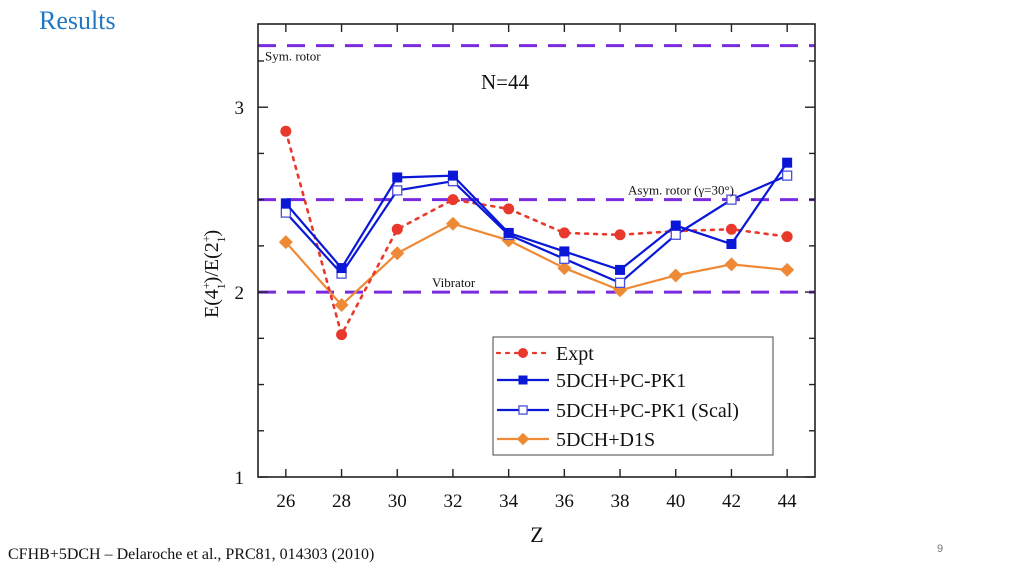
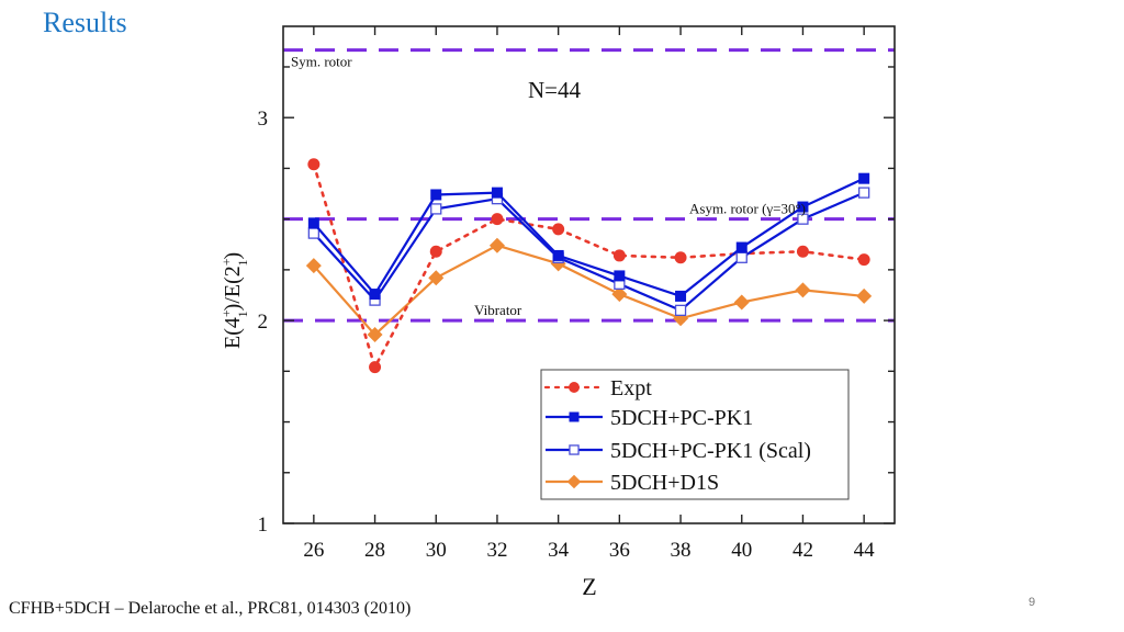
Expt/26: 2.87 -> 2.77
5DCH+PC-PK1/42: 2.26 -> 2.56
